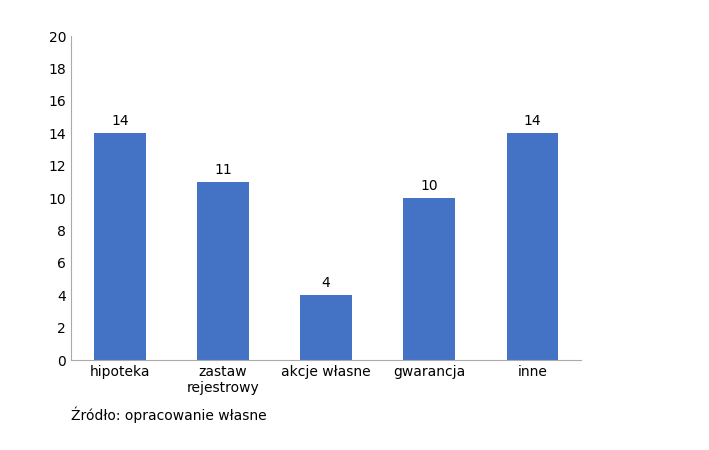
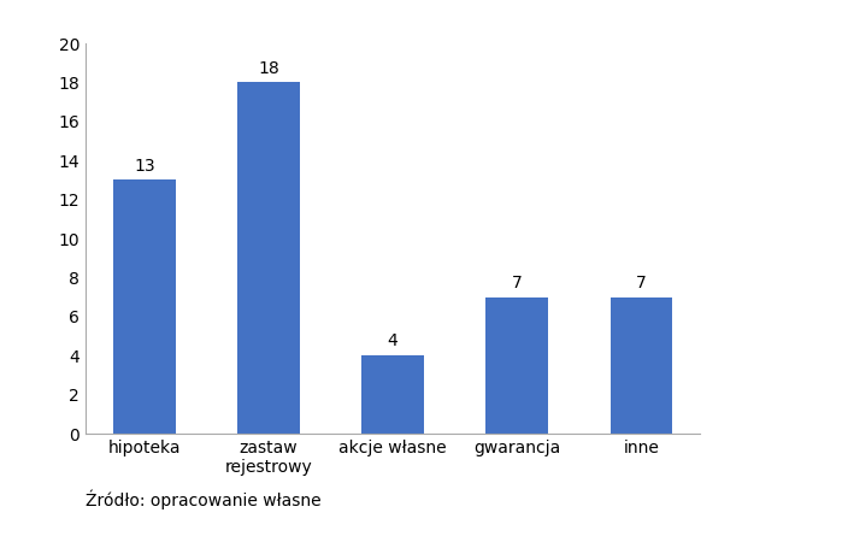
hipoteka: 14 -> 13
zastaw rejestrowy: 11 -> 18
gwarancja: 10 -> 7
inne: 14 -> 7
